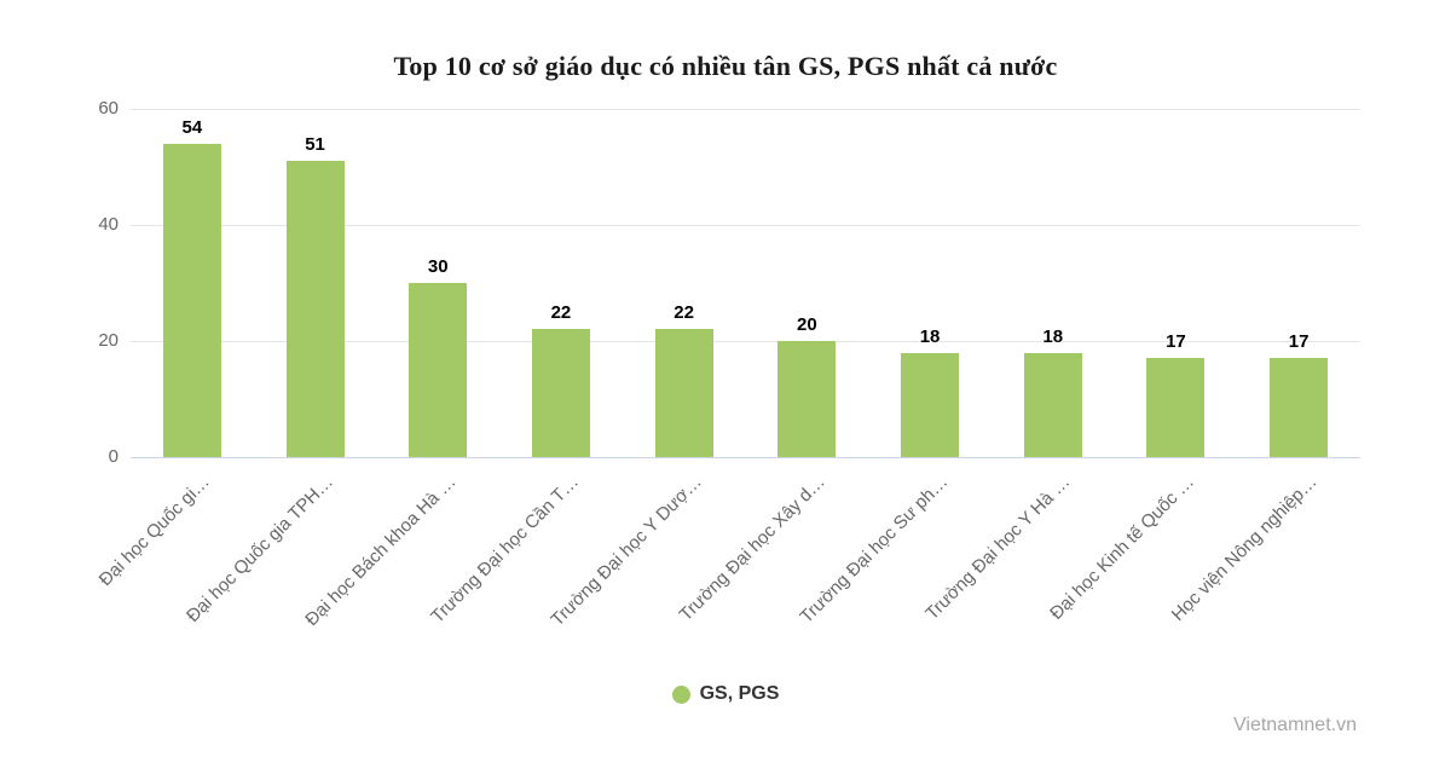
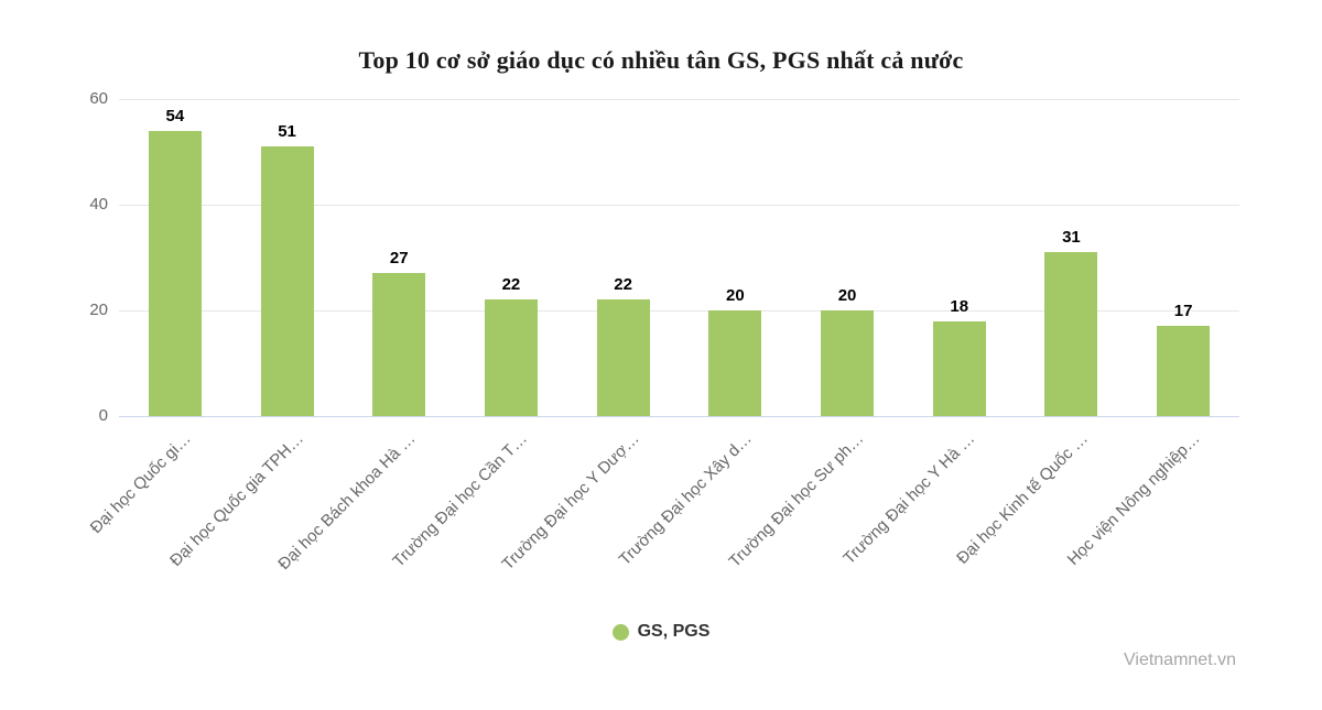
Đại học Bách khoa Hà …: 30 -> 27
Trường Đại học Sư ph…: 18 -> 20
Đại học Kinh tế Quốc …: 17 -> 31
